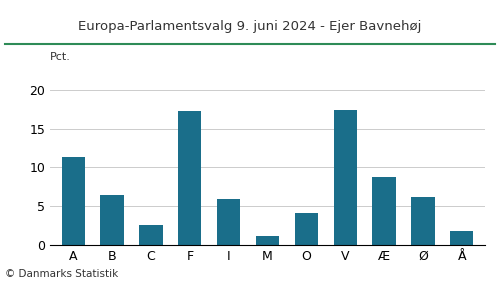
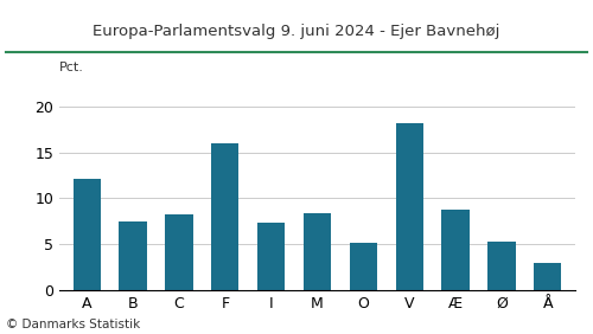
A: 11.4 -> 12.1
B: 6.4 -> 7.5
C: 2.6 -> 8.2
F: 17.2 -> 16.0
I: 6.0 -> 7.3
M: 1.2 -> 8.4
O: 4.2 -> 5.2
V: 17.4 -> 18.2
Ø: 6.2 -> 5.3
Å: 1.8 -> 3.0
